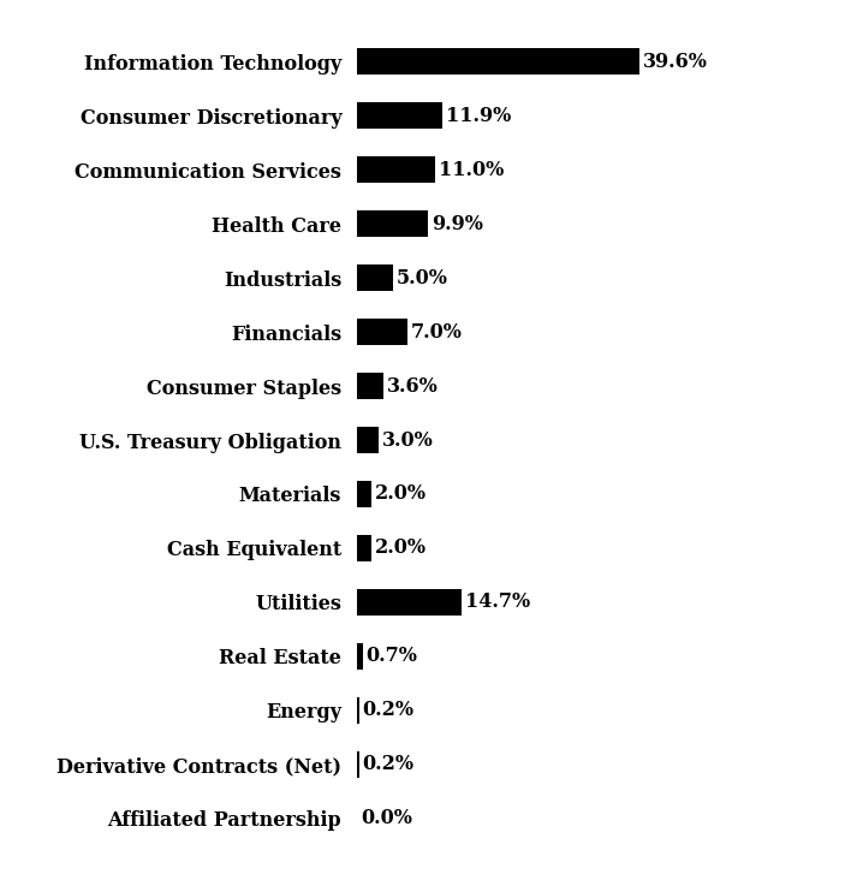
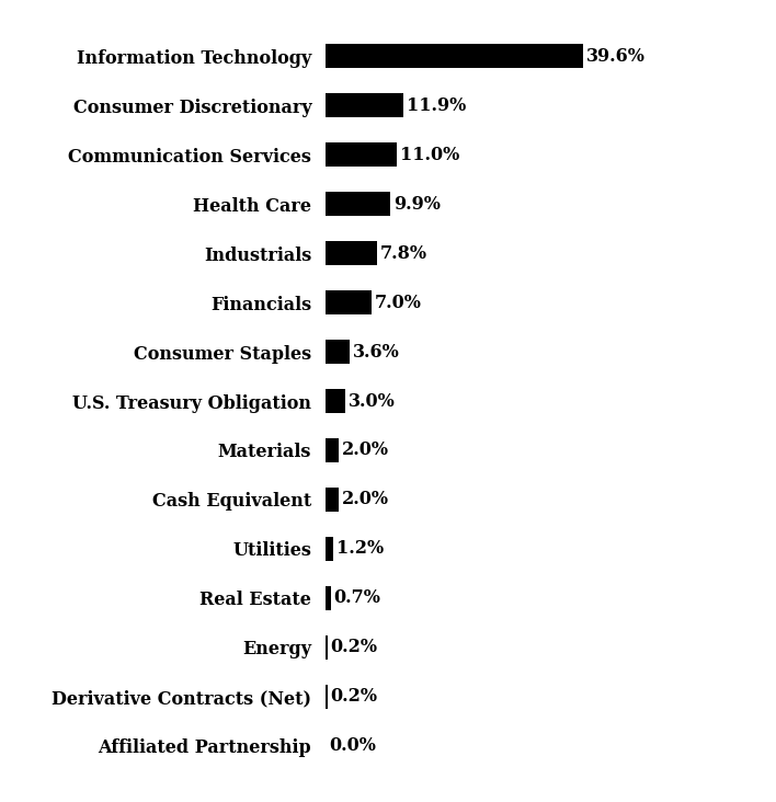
Industrials: 5.0% -> 7.8%
Utilities: 14.7% -> 1.2%
